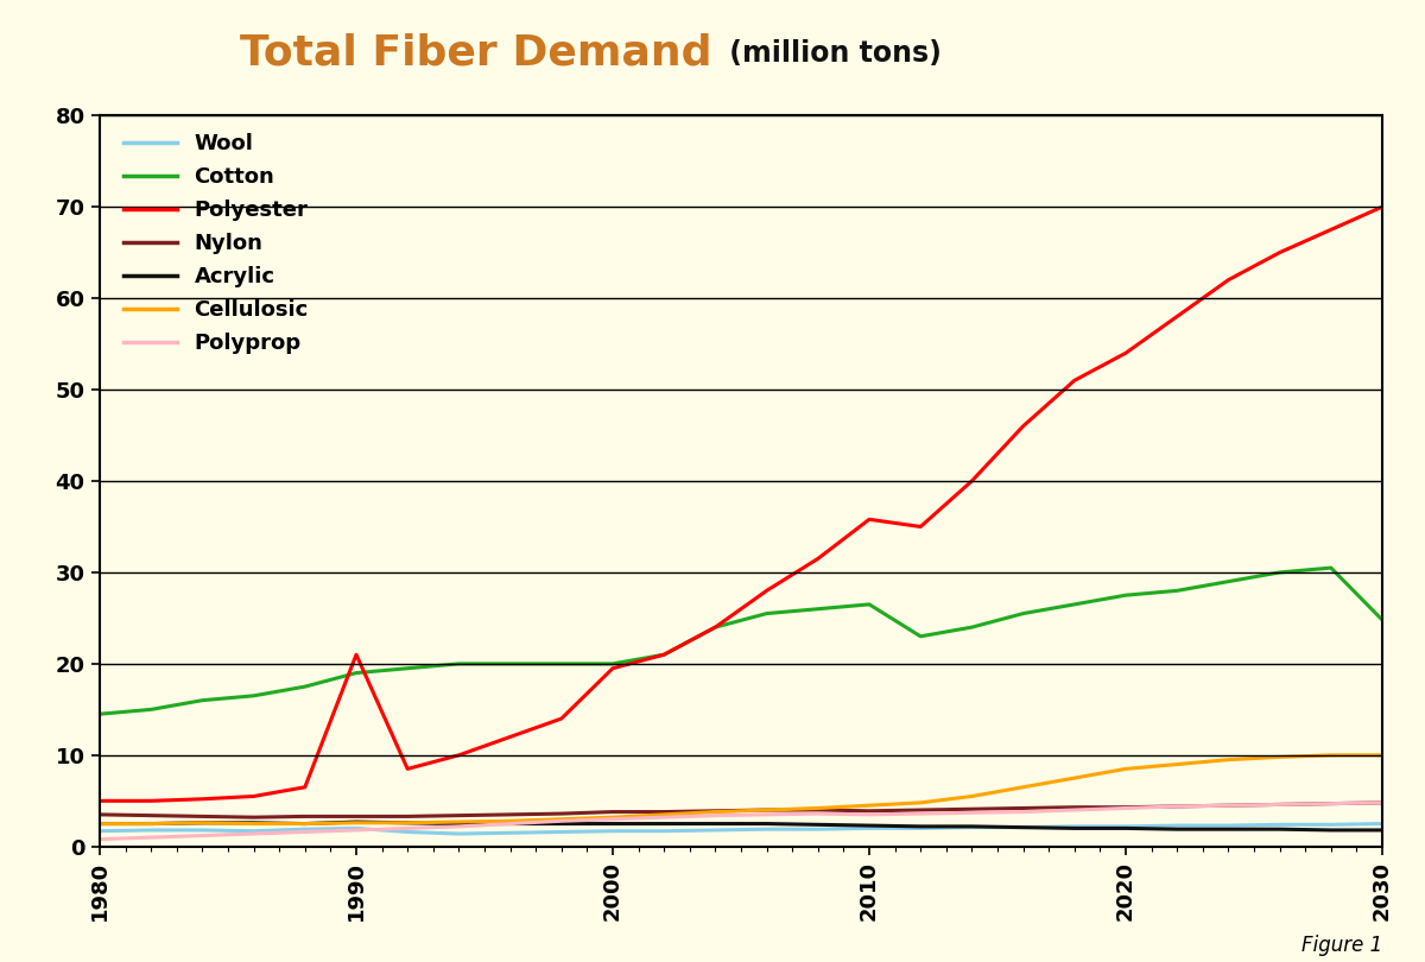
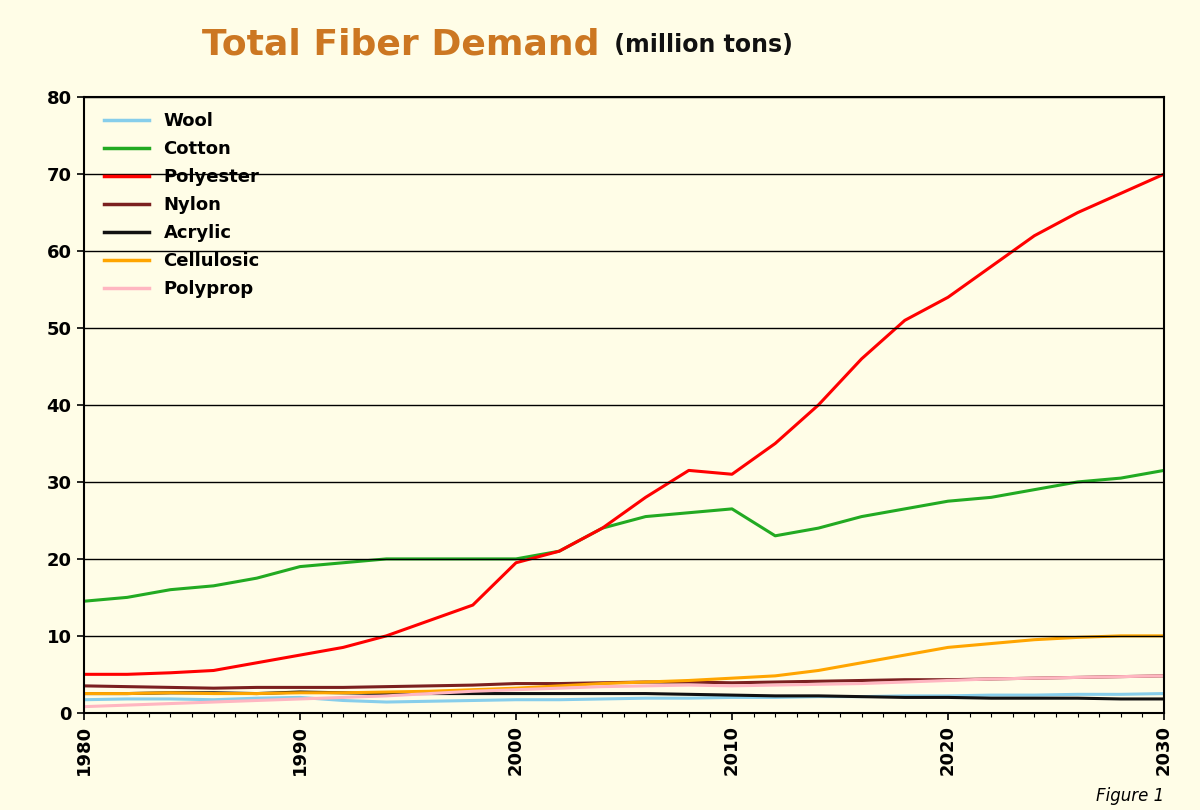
Polyester/1990: 21.0 -> 7.5
Polyester/2010: 35.8 -> 31.0
Cotton/2030: 24.8 -> 31.5
